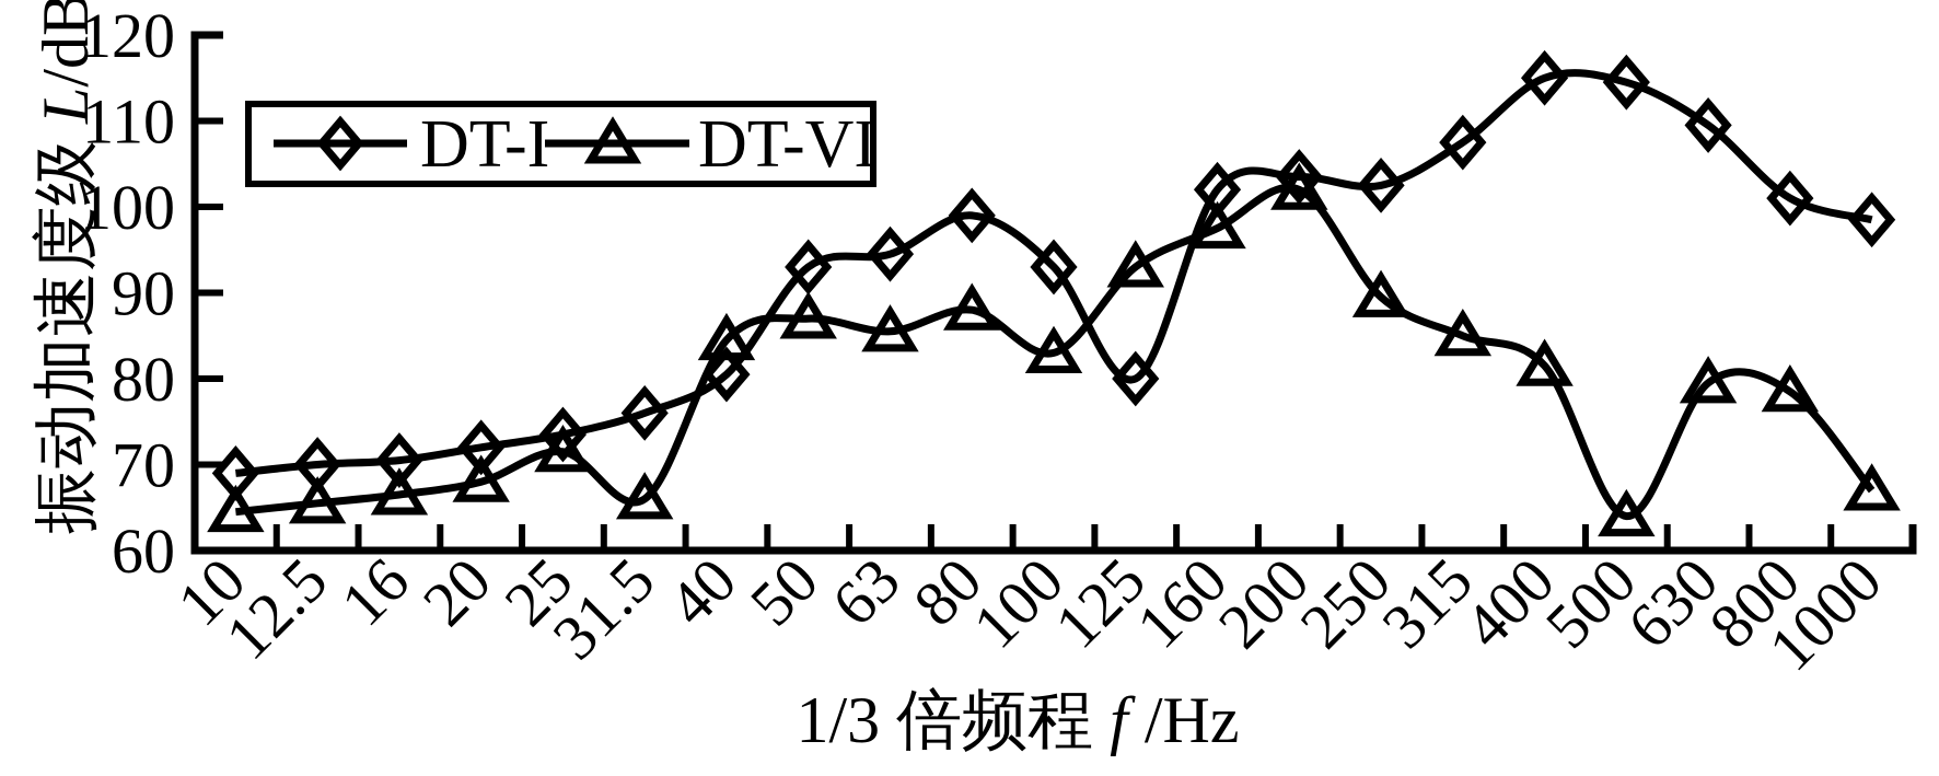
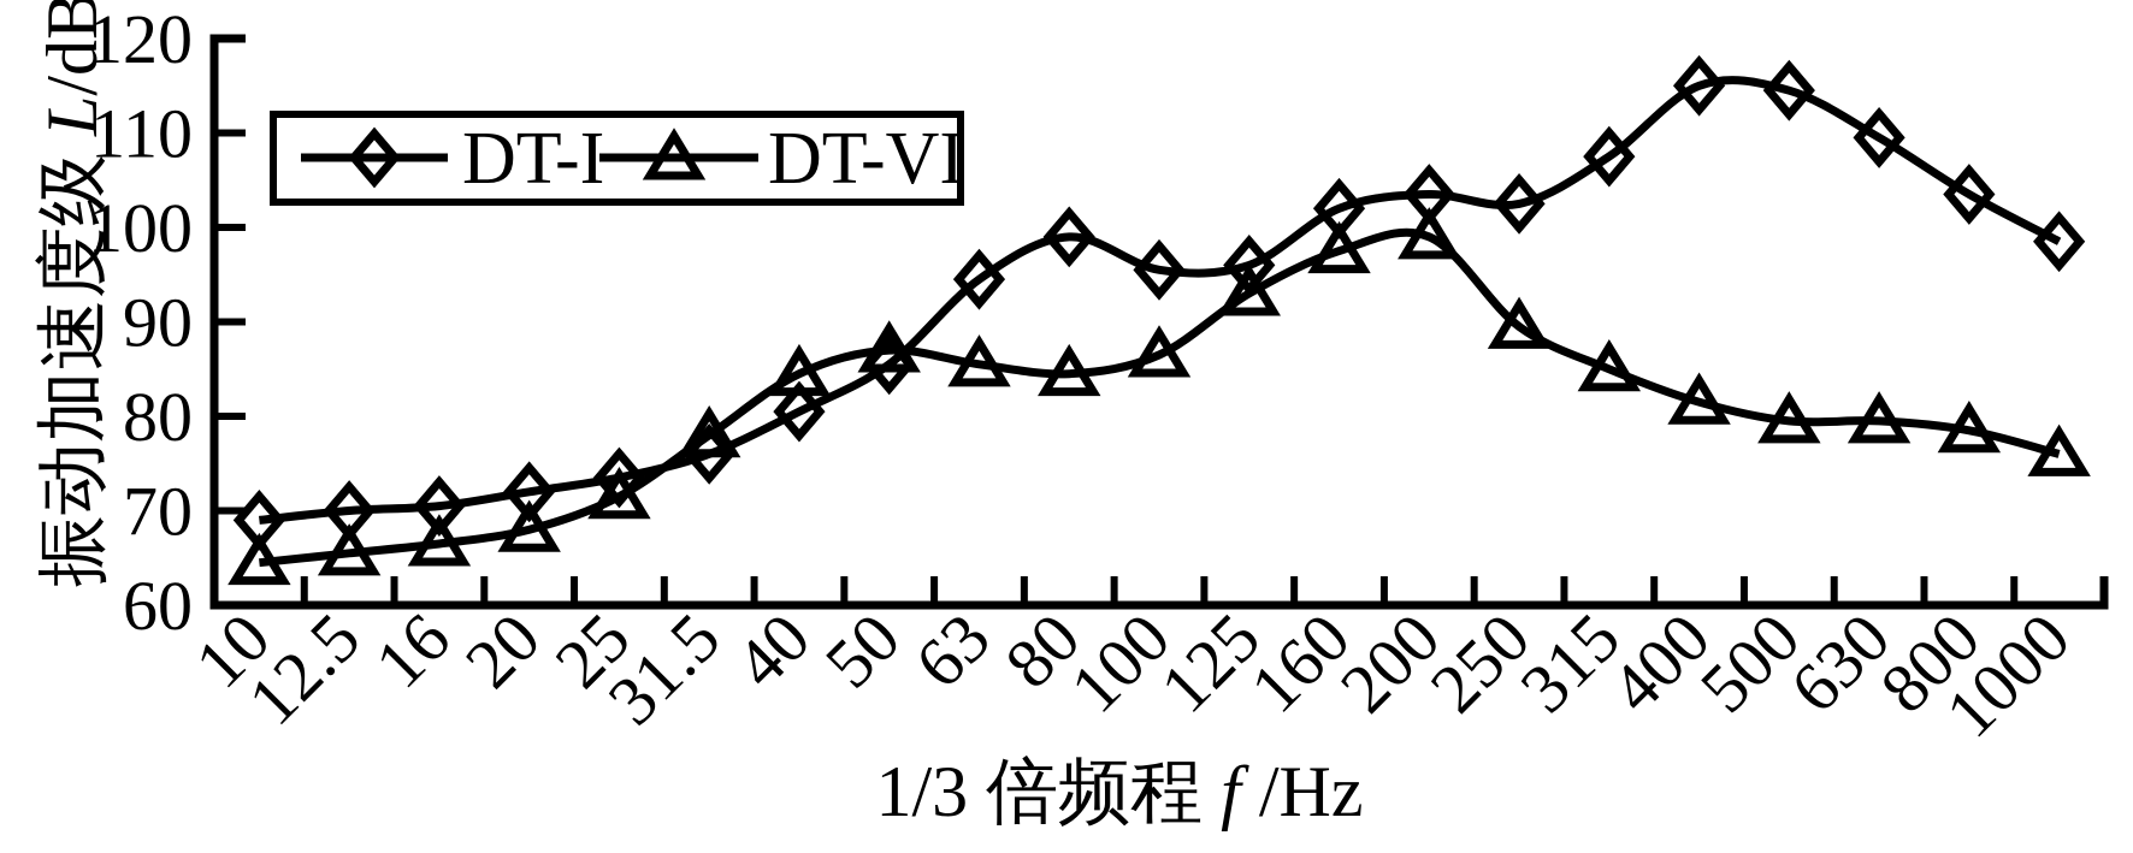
DT-VI/31.5: 66 -> 78
DT-I/50: 93 -> 86
DT-VI/80: 88 -> 84
DT-I/100: 93 -> 96
DT-VI/100: 83 -> 86
DT-I/125: 80 -> 96
DT-VI/200: 102 -> 99
DT-VI/500: 64 -> 80
DT-I/800: 101 -> 104
DT-VI/1000: 67 -> 76
